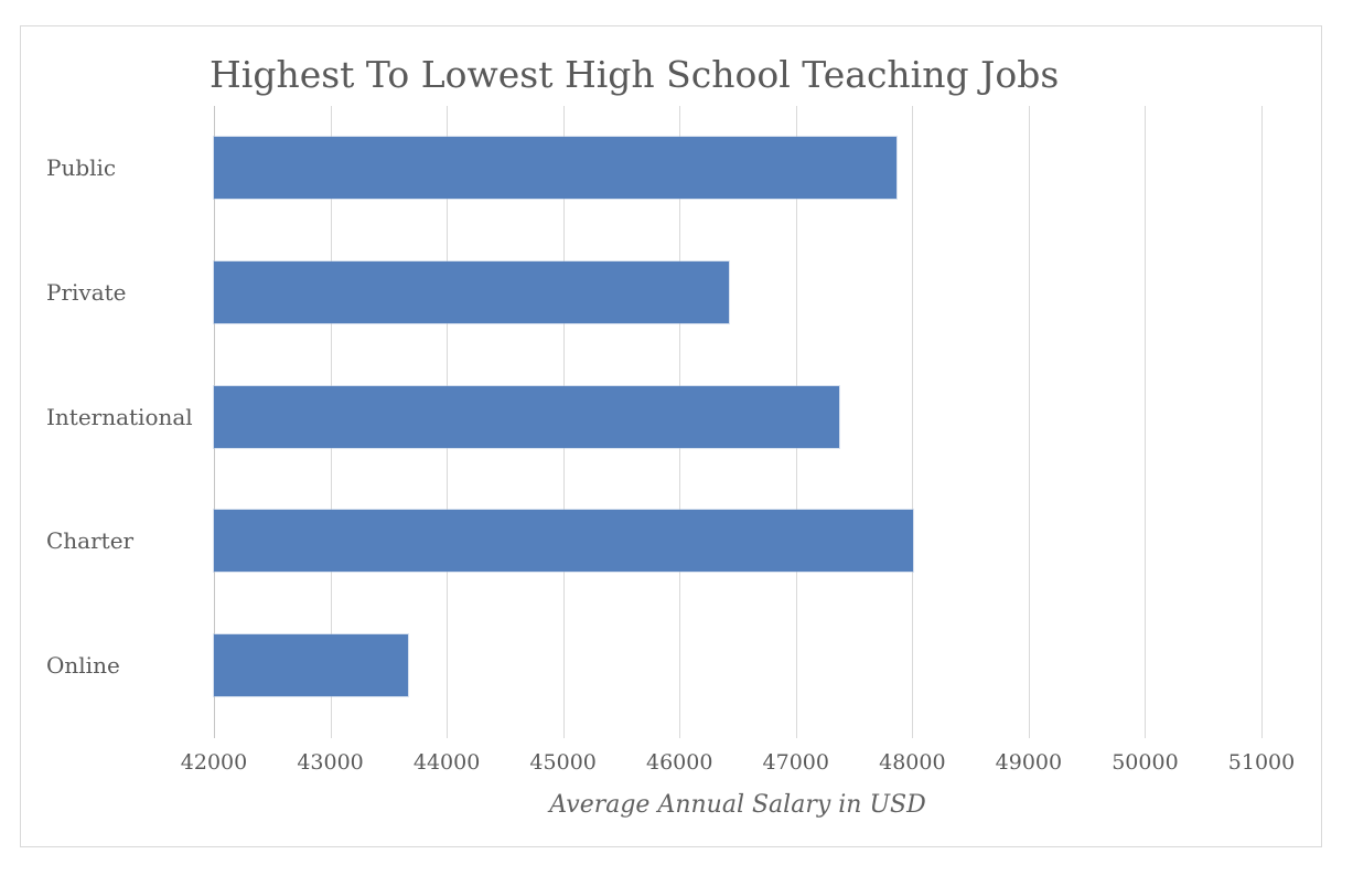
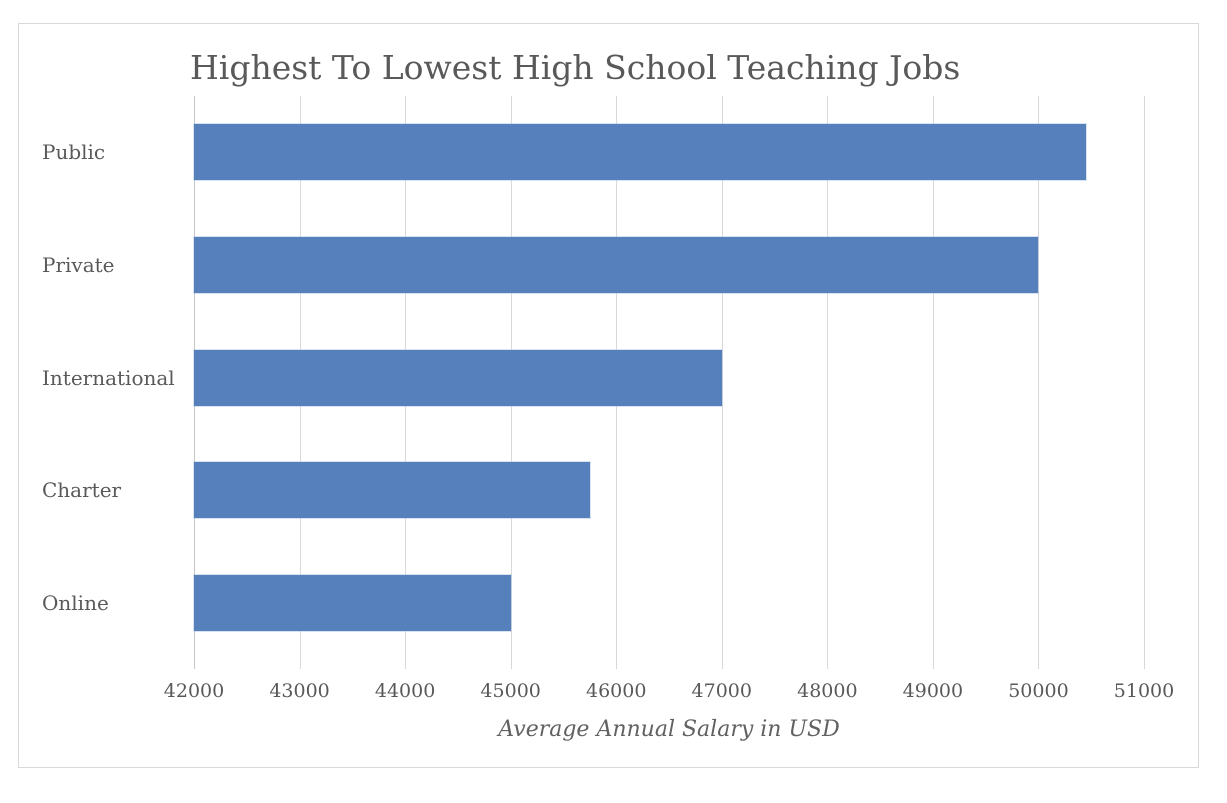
Public: 47860 -> 50450
Private: 46420 -> 50000
International: 47370 -> 47000
Charter: 48010 -> 45750
Online: 43670 -> 45000
